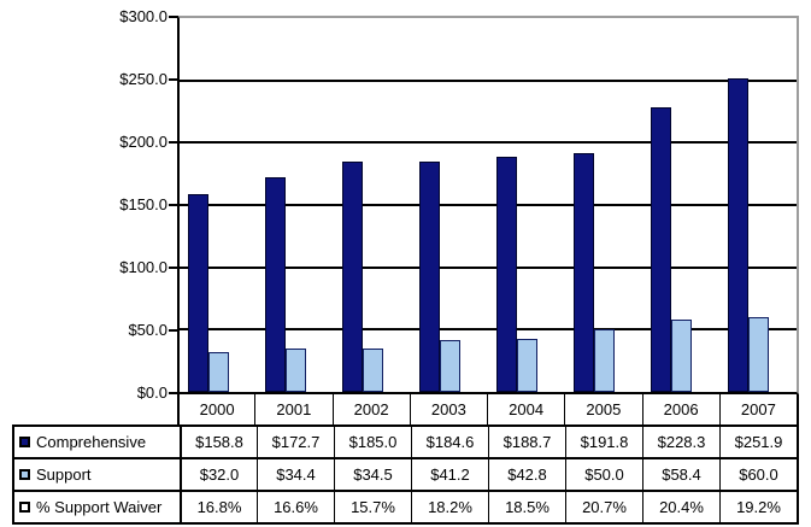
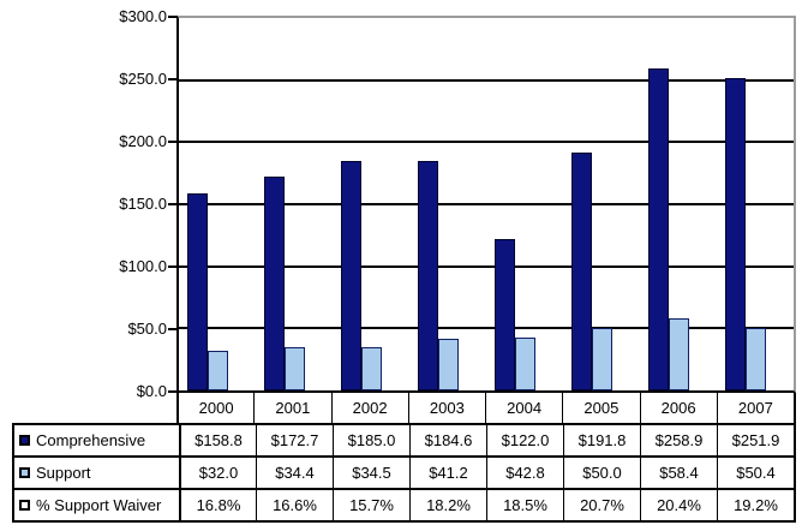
Comprehensive/2004: $188.7 -> $122.0
Comprehensive/2006: $228.3 -> $258.9
Support/2007: $60.0 -> $50.4
